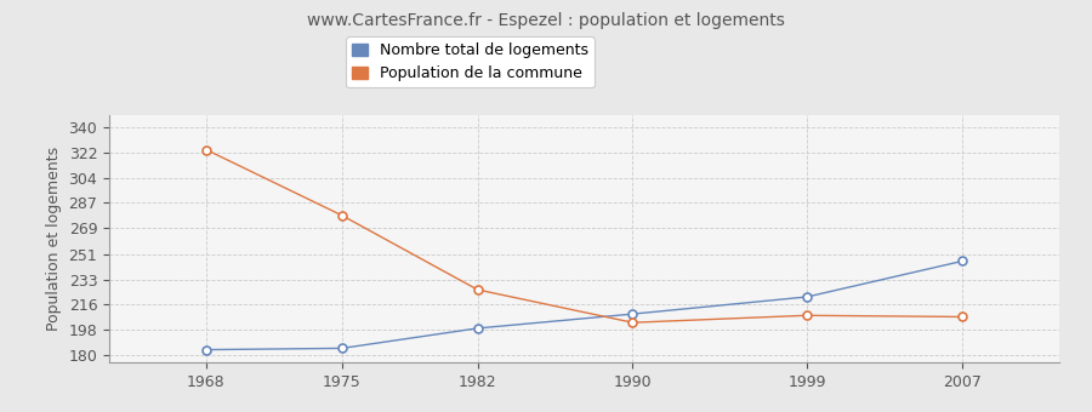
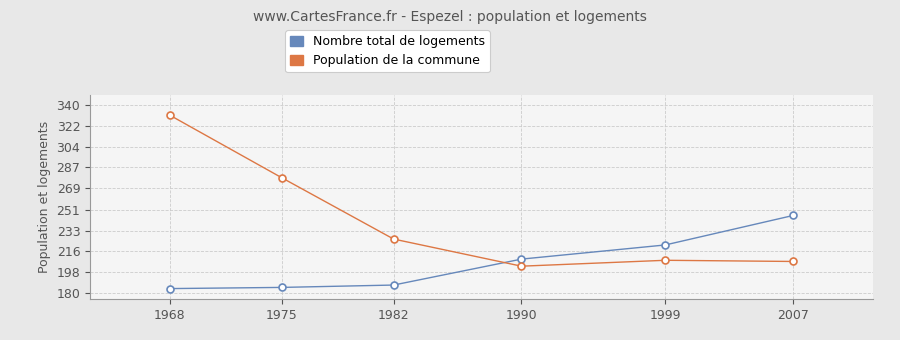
Population de la commune/1968: 324 -> 331
Nombre total de logements/1982: 199 -> 187
